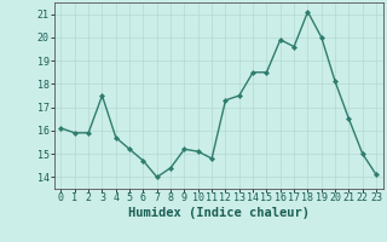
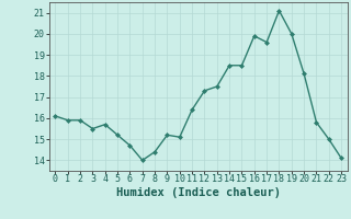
3: 17.5 -> 15.5
11: 14.8 -> 16.4
21: 16.5 -> 15.8
